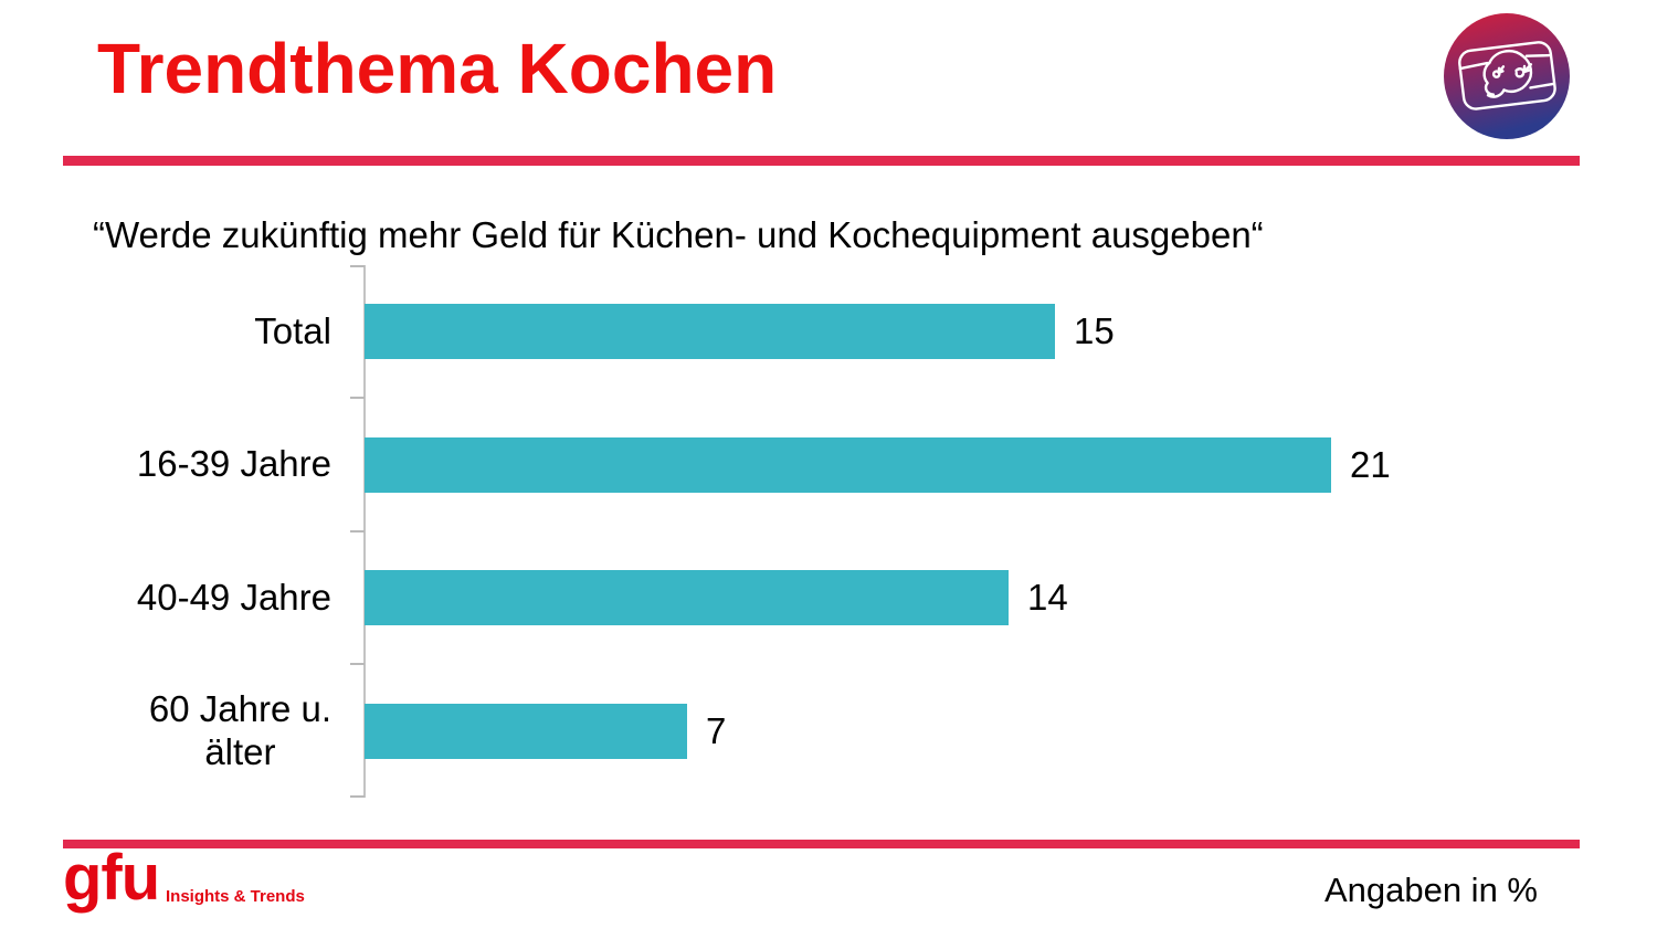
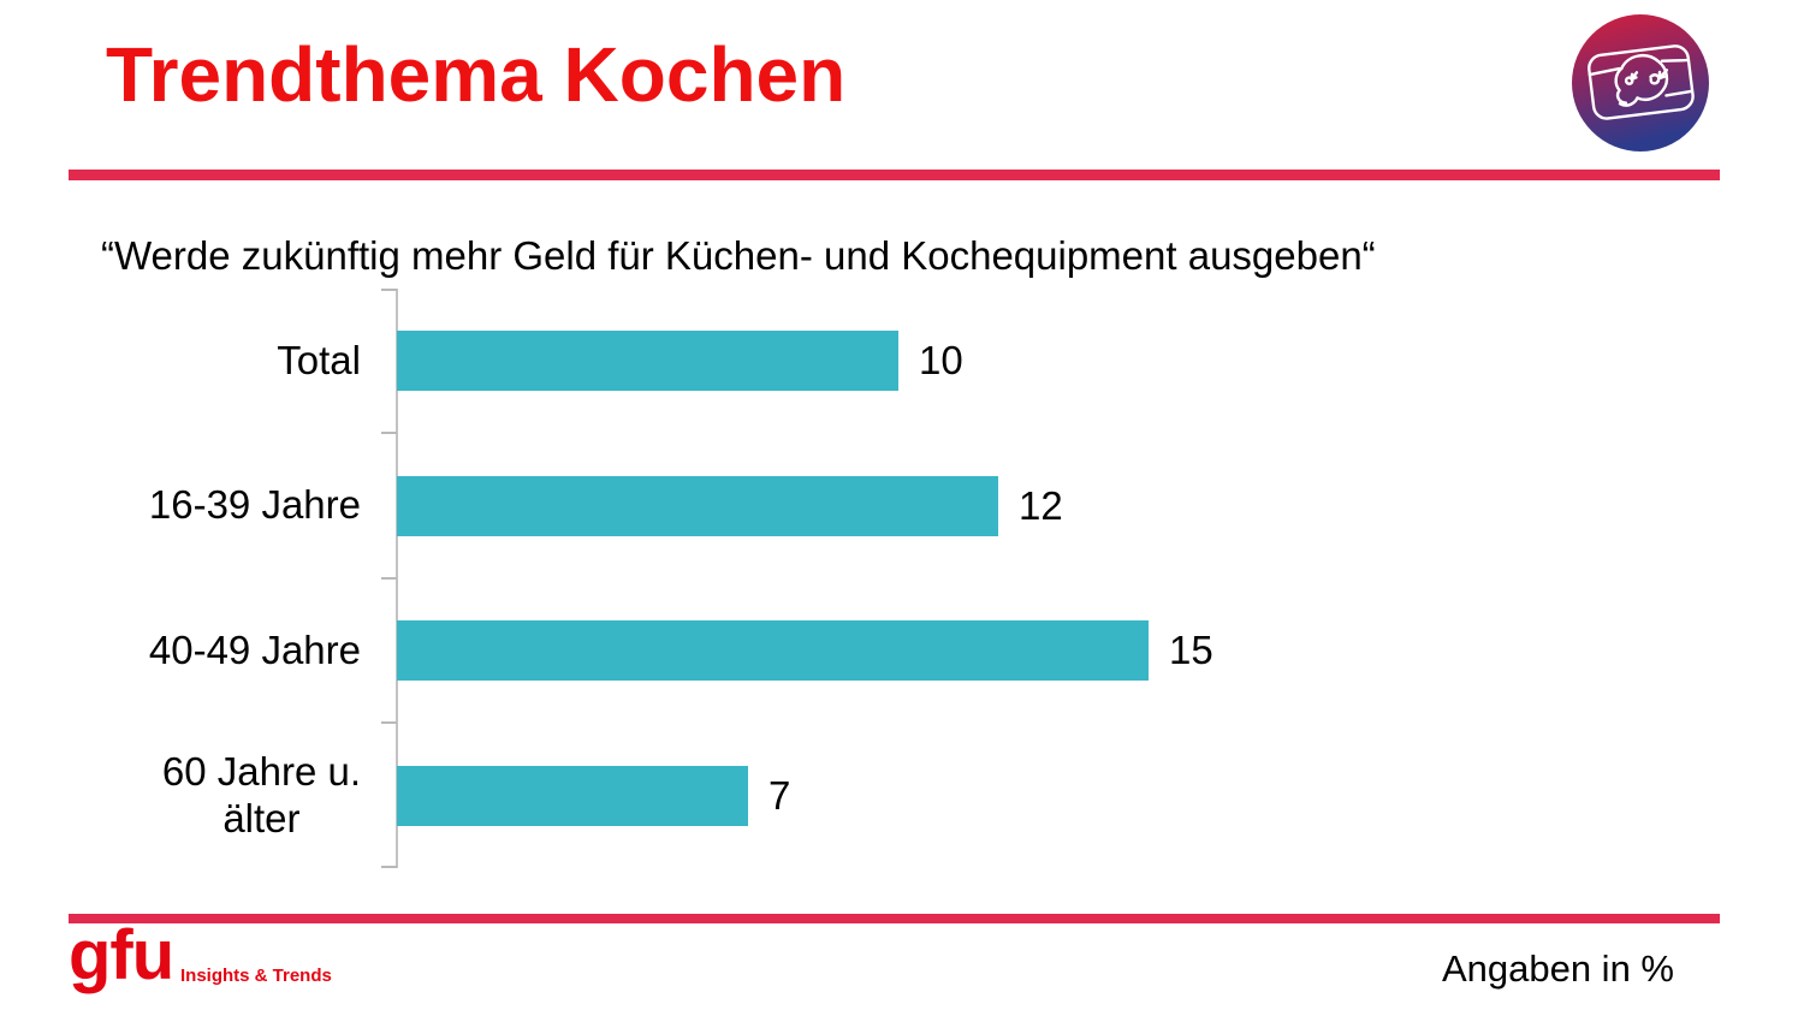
Total: 15 -> 10
16-39 Jahre: 21 -> 12
40-49 Jahre: 14 -> 15
